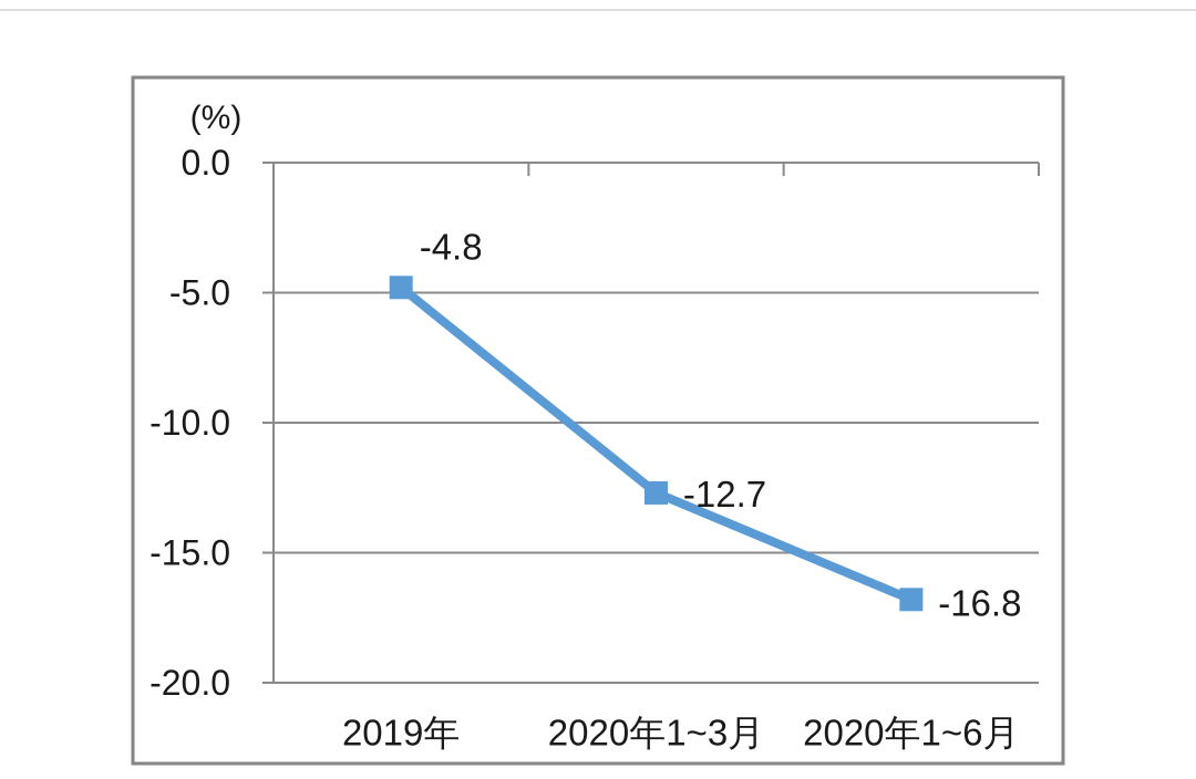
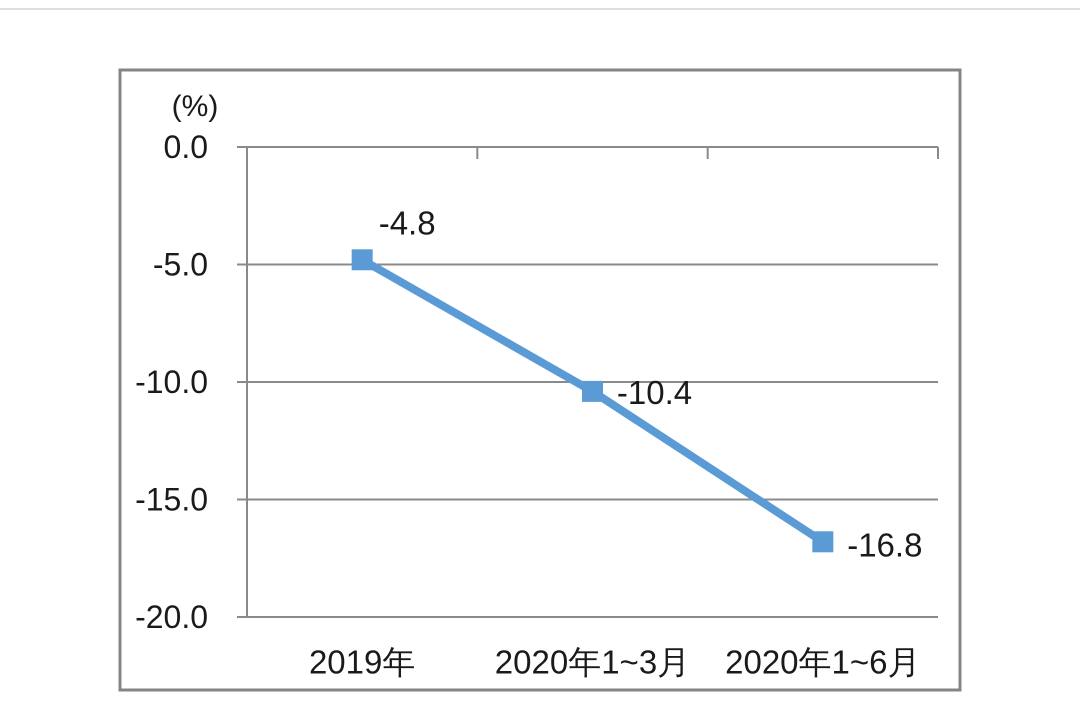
2020年1~3月: -12.7 -> -10.4
